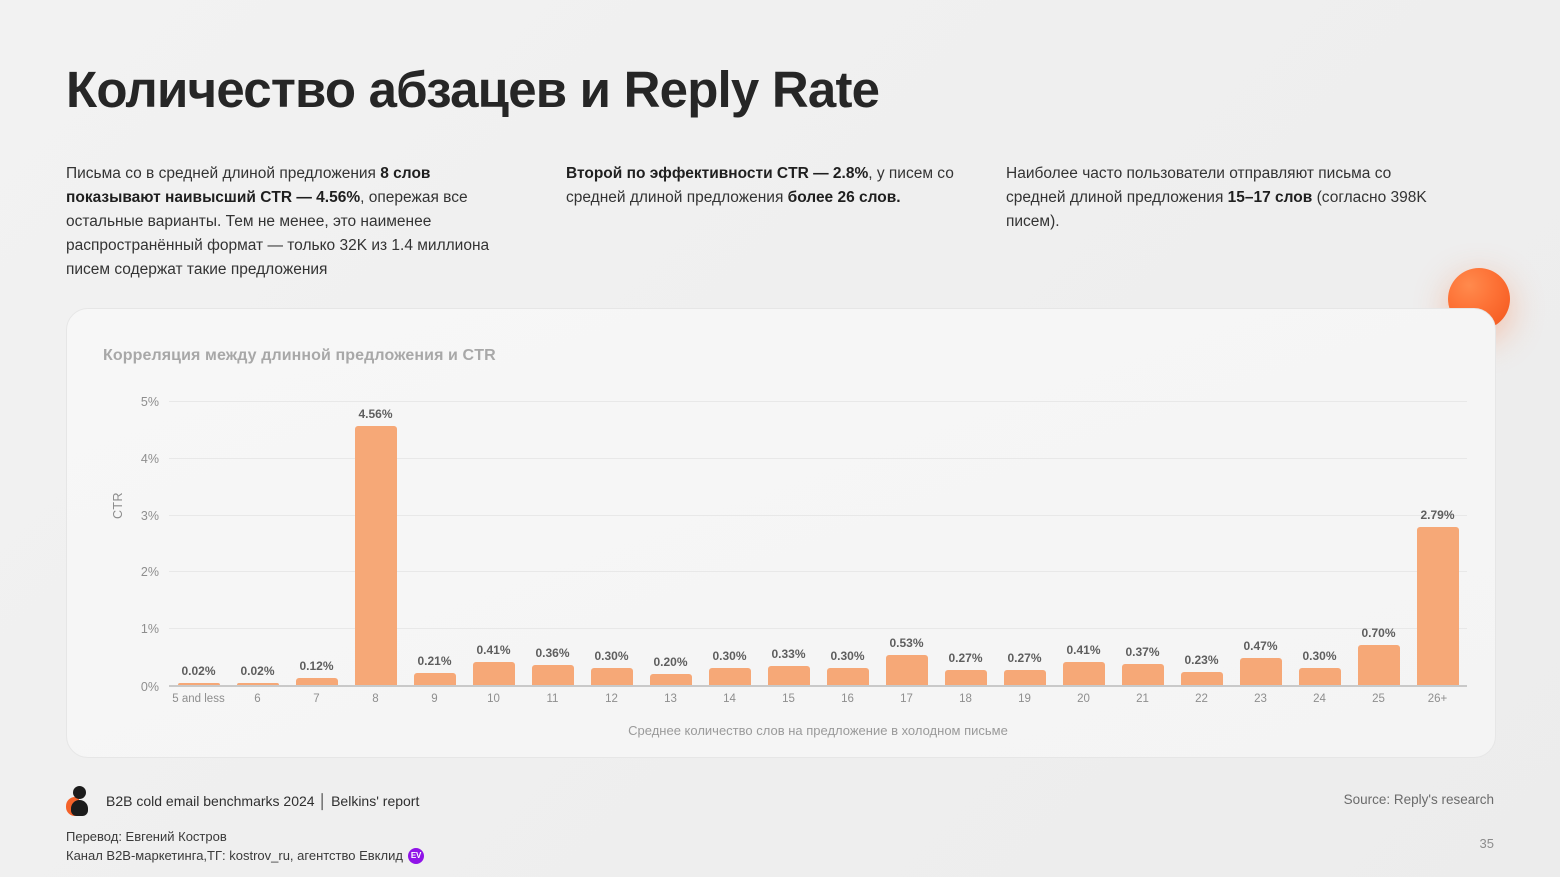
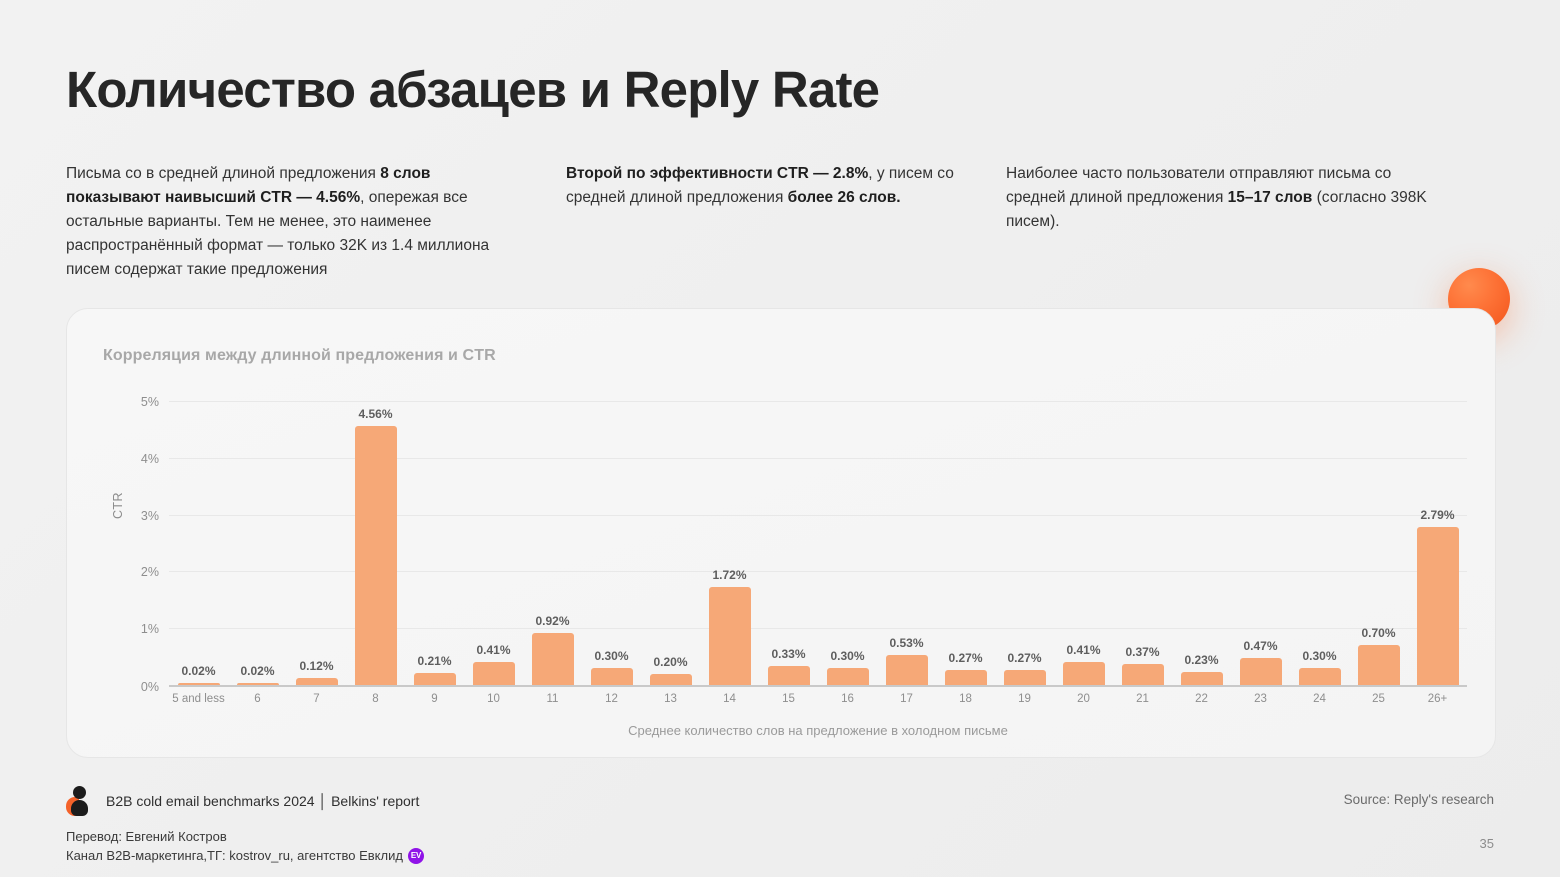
11: 0.36% -> 0.92%
14: 0.30% -> 1.72%
